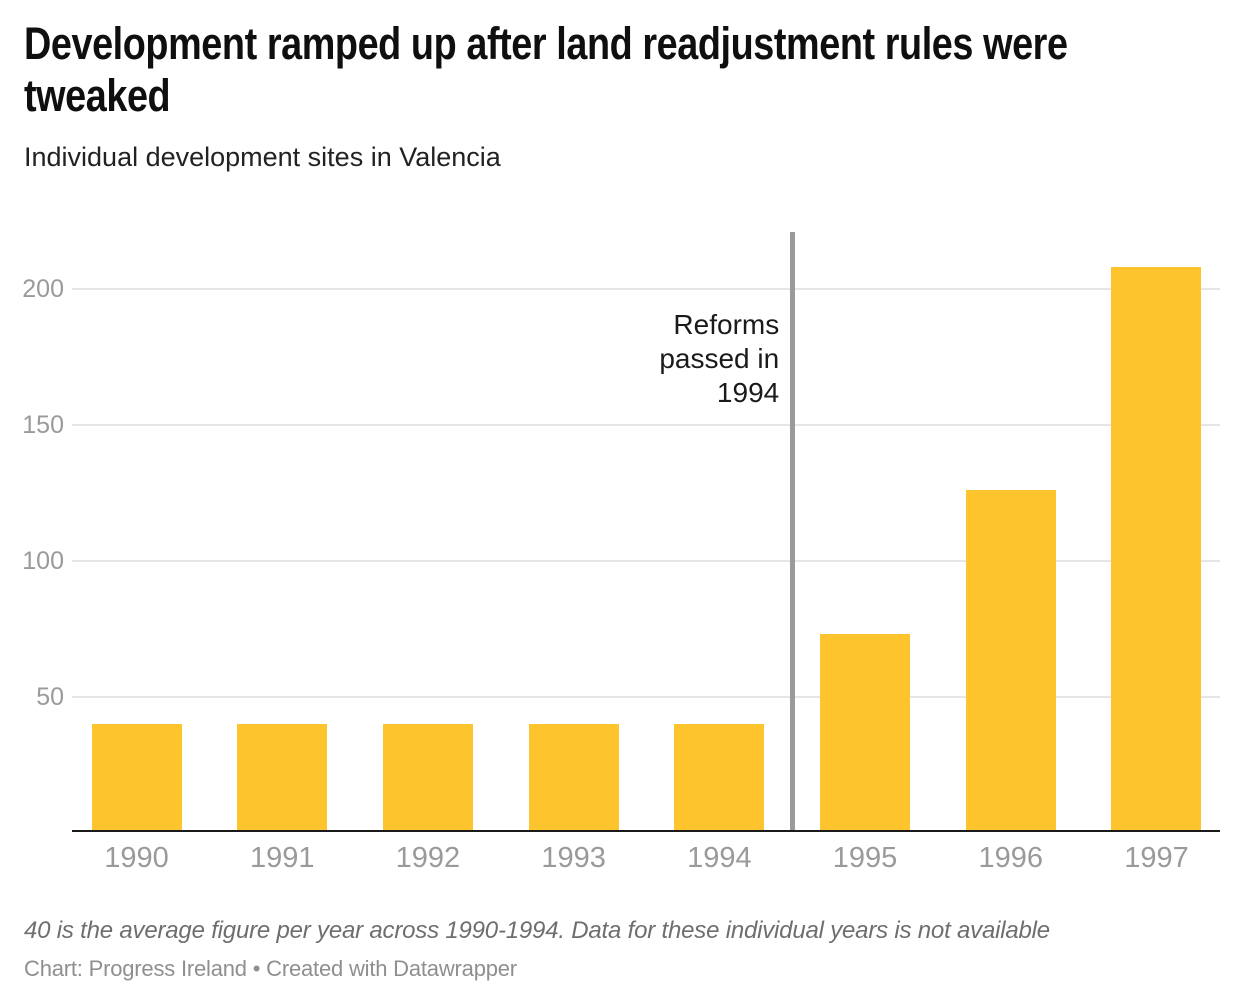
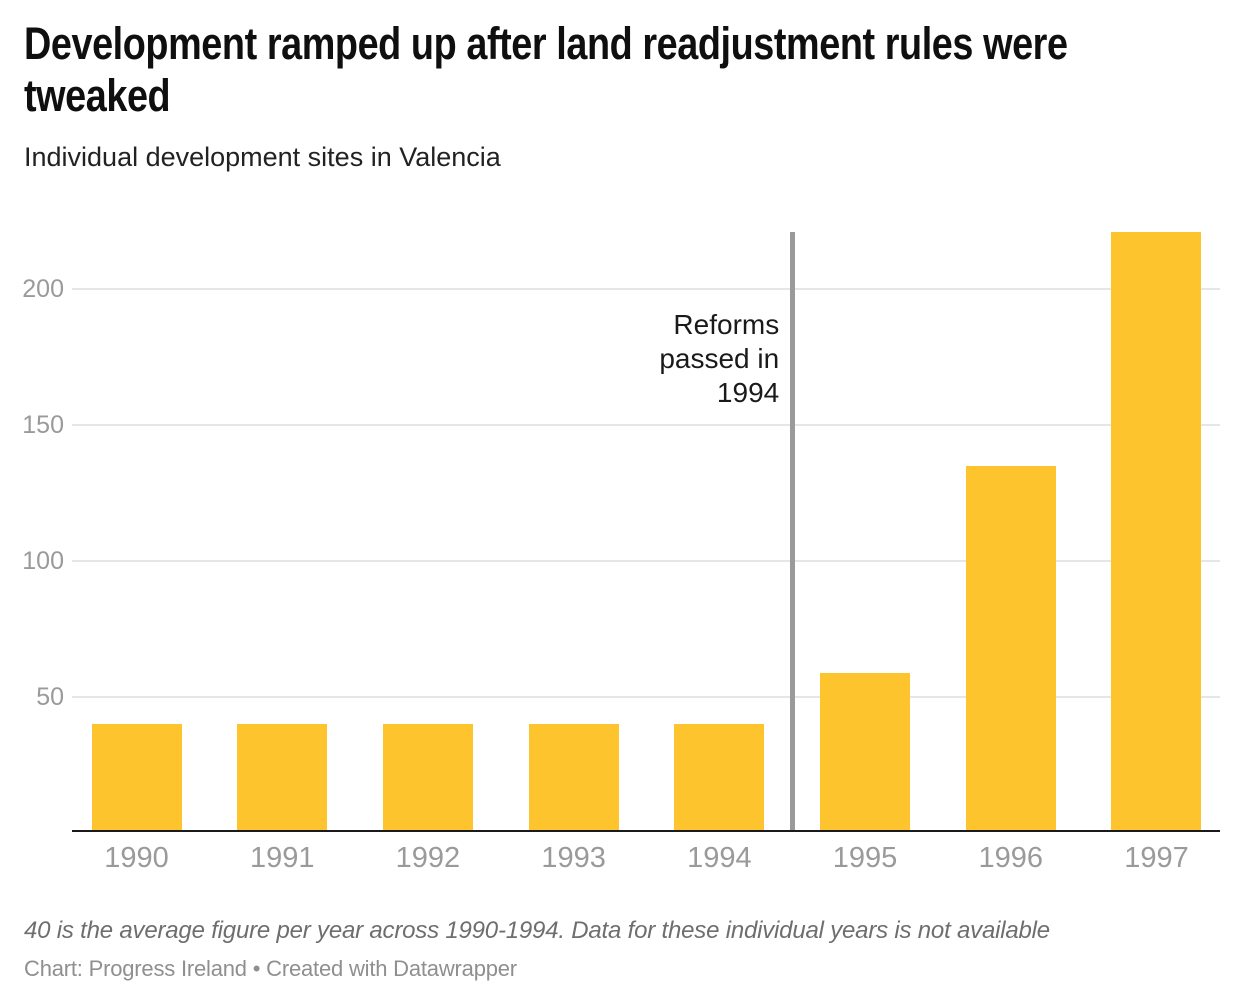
1995: 73 -> 59
1996: 126 -> 135
1997: 208 -> 221
